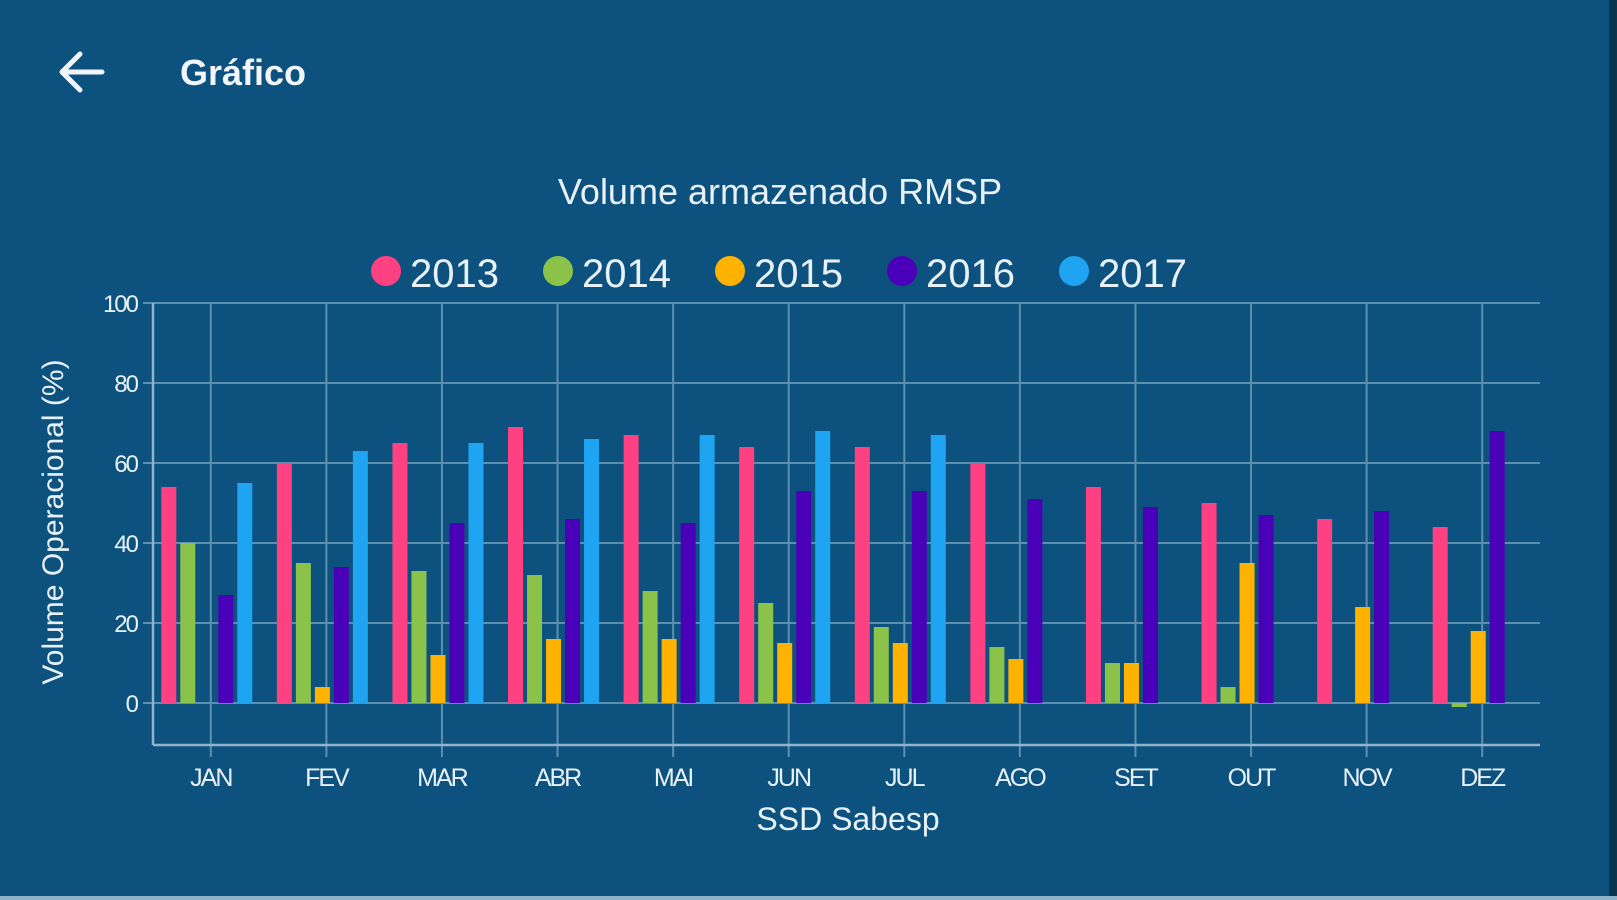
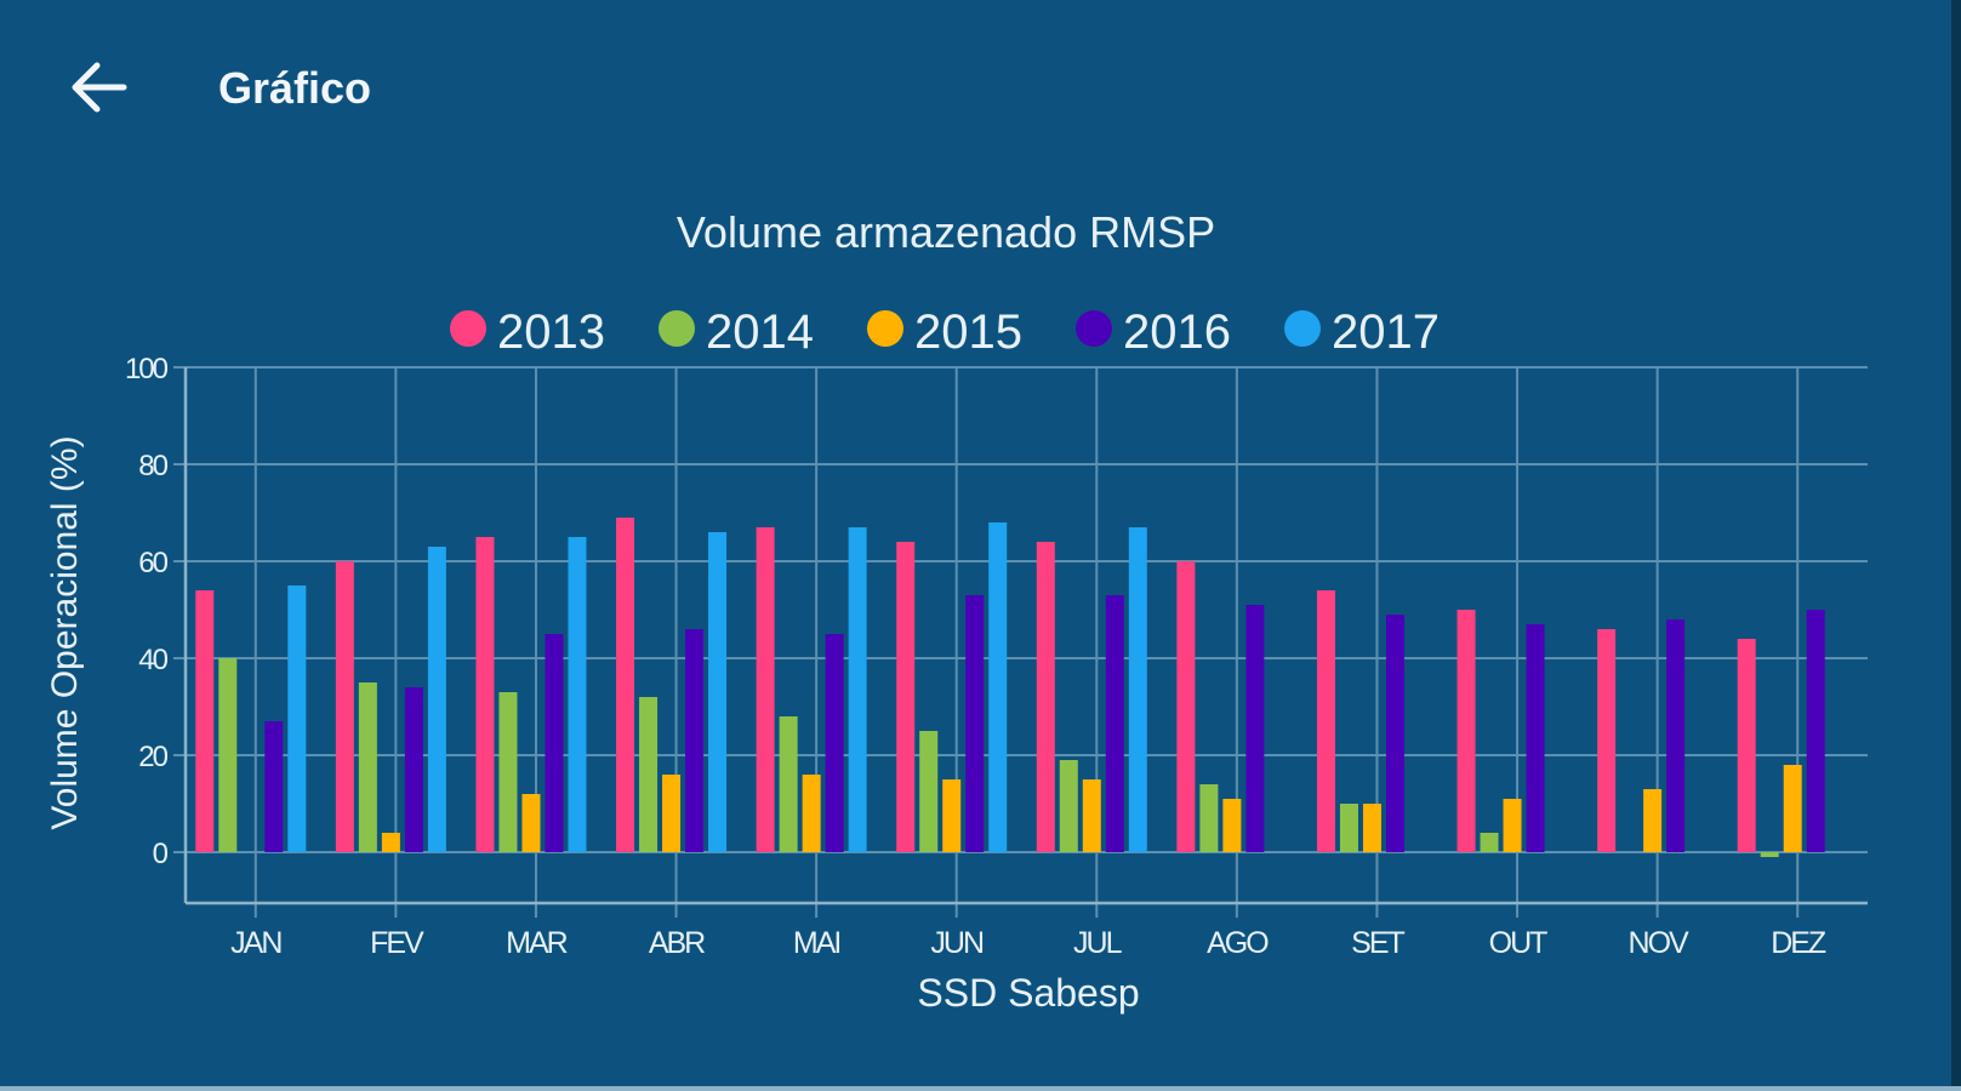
2015/OUT: 35 -> 11
2015/NOV: 24 -> 13
2016/DEZ: 68 -> 50
